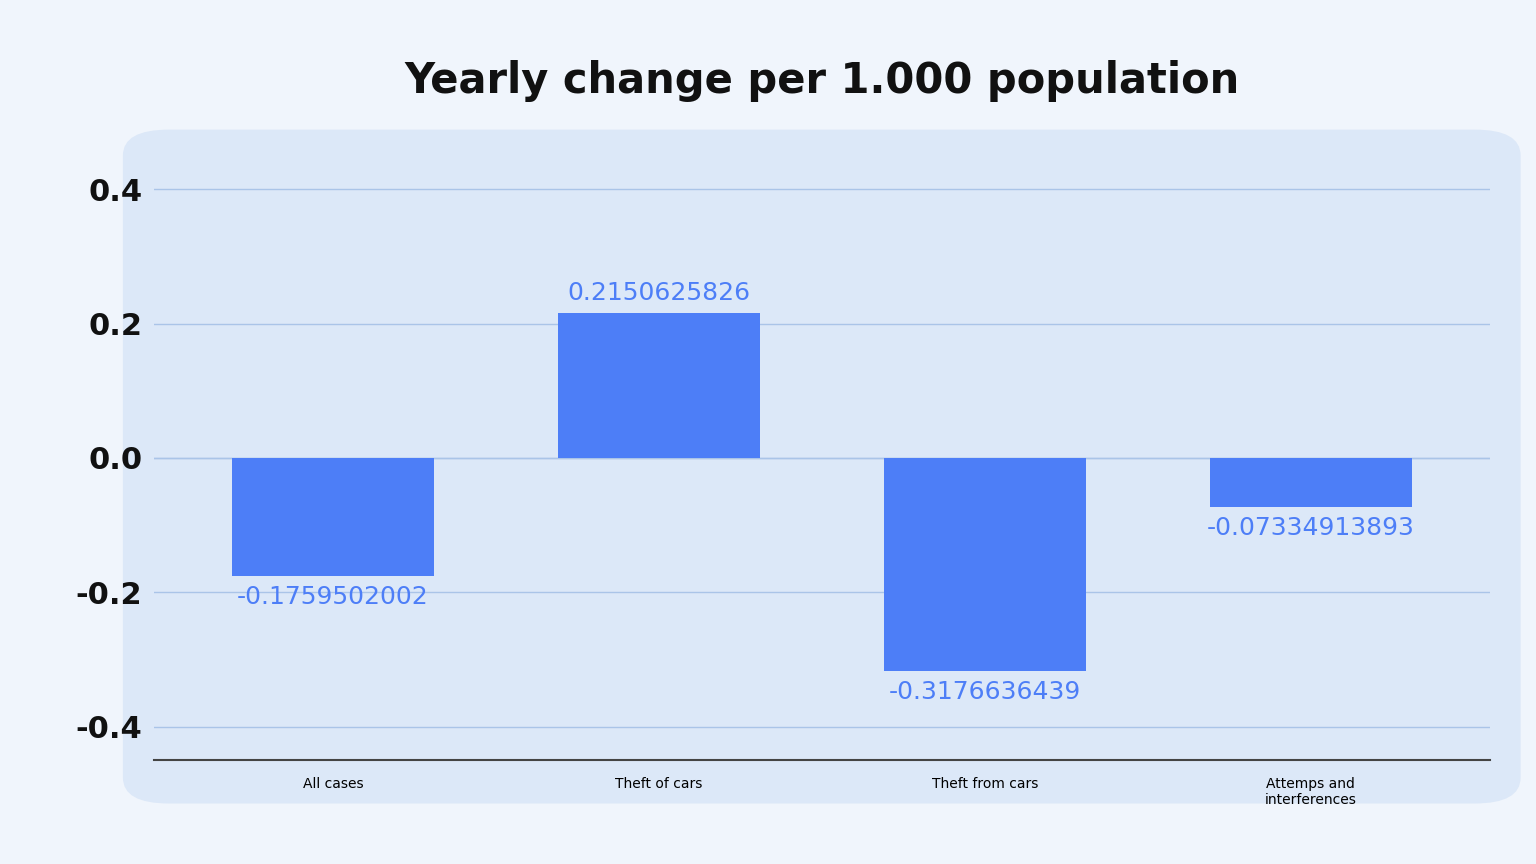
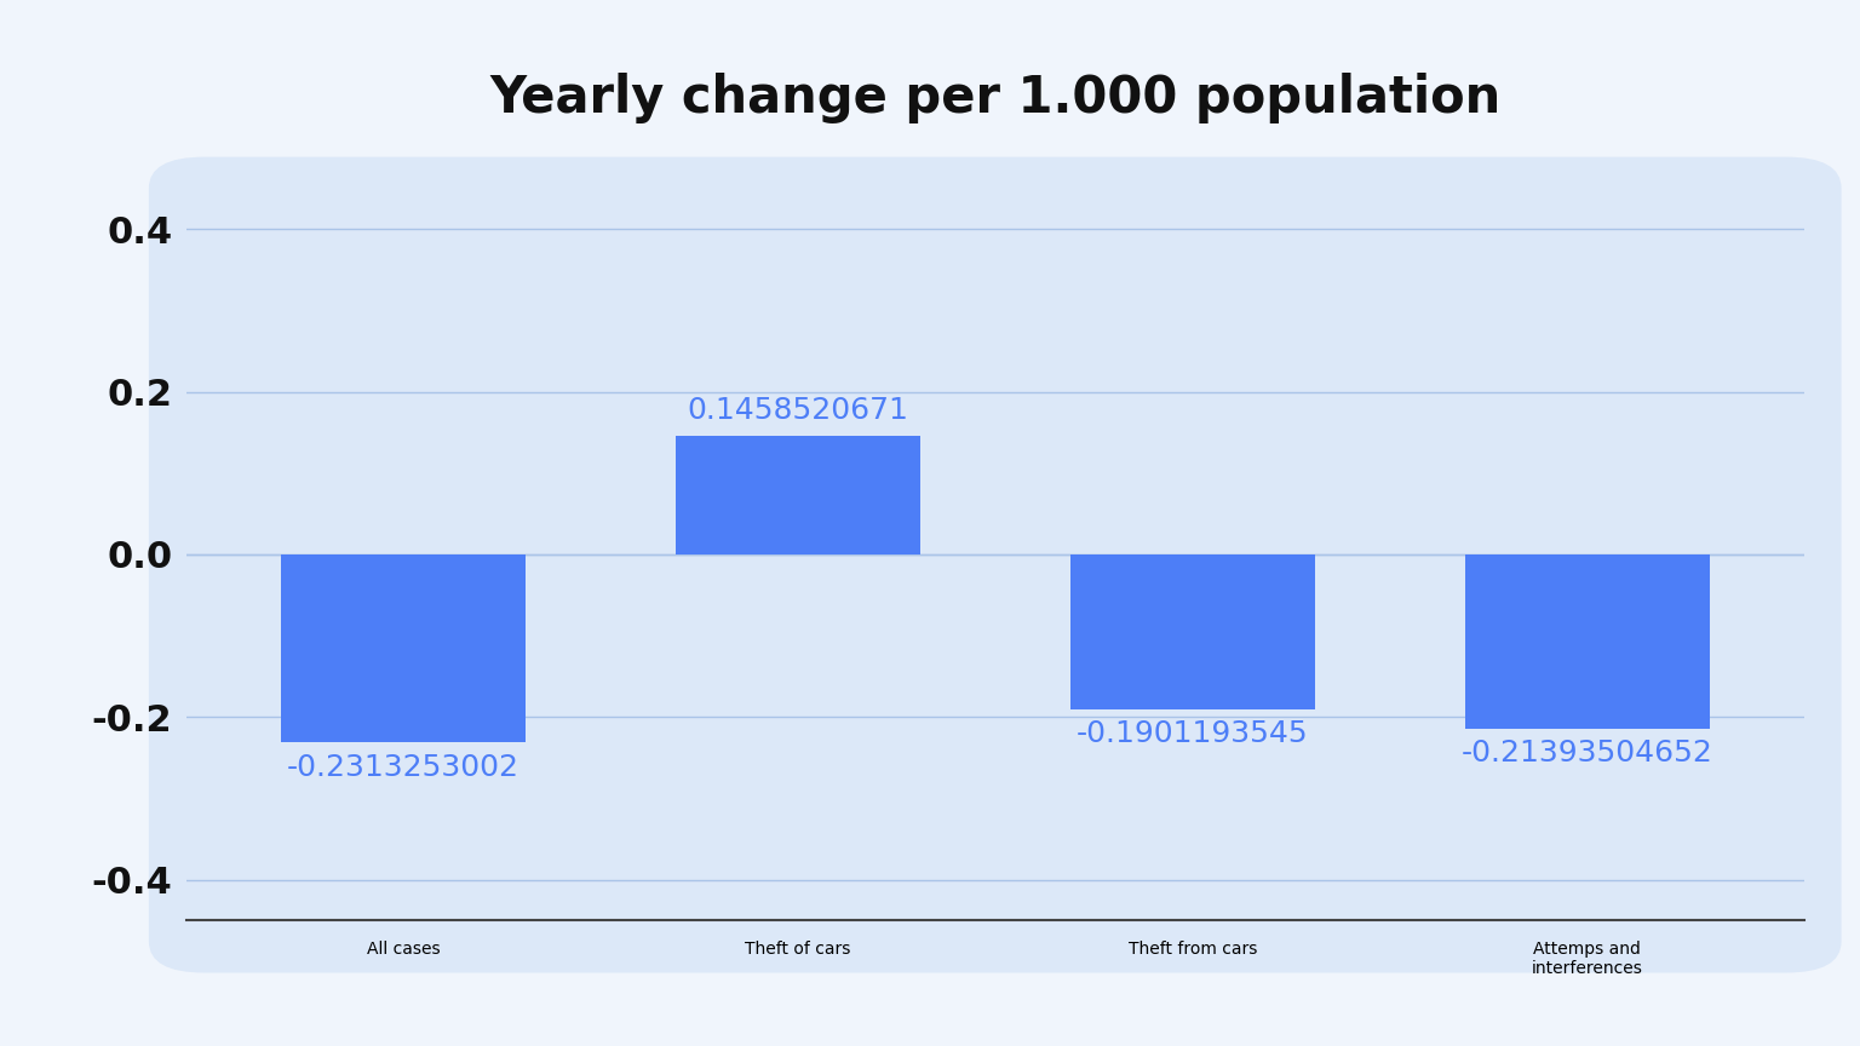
All cases: -0.1759502002 -> -0.2313253002
Theft of cars: 0.2150625826 -> 0.1458520671
Theft from cars: -0.3176636439 -> -0.1901193545
Attemps and interferences: -0.07334913893 -> -0.21393504652
